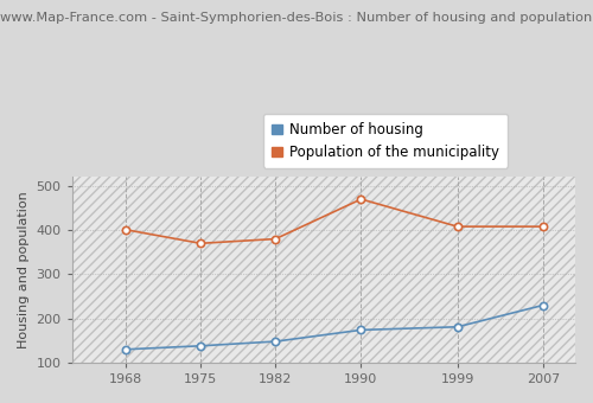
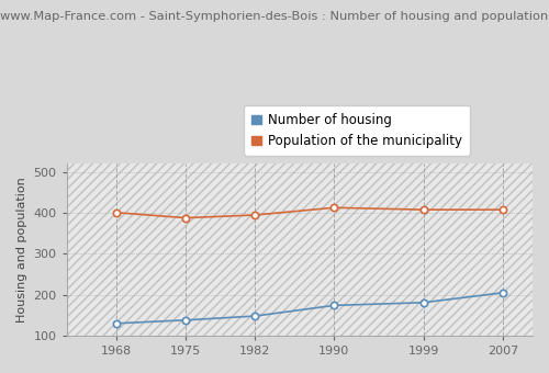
Population of the municipality/1975: 370 -> 388
Population of the municipality/1982: 380 -> 395
Population of the municipality/1990: 470 -> 413
Number of housing/2007: 230 -> 205
